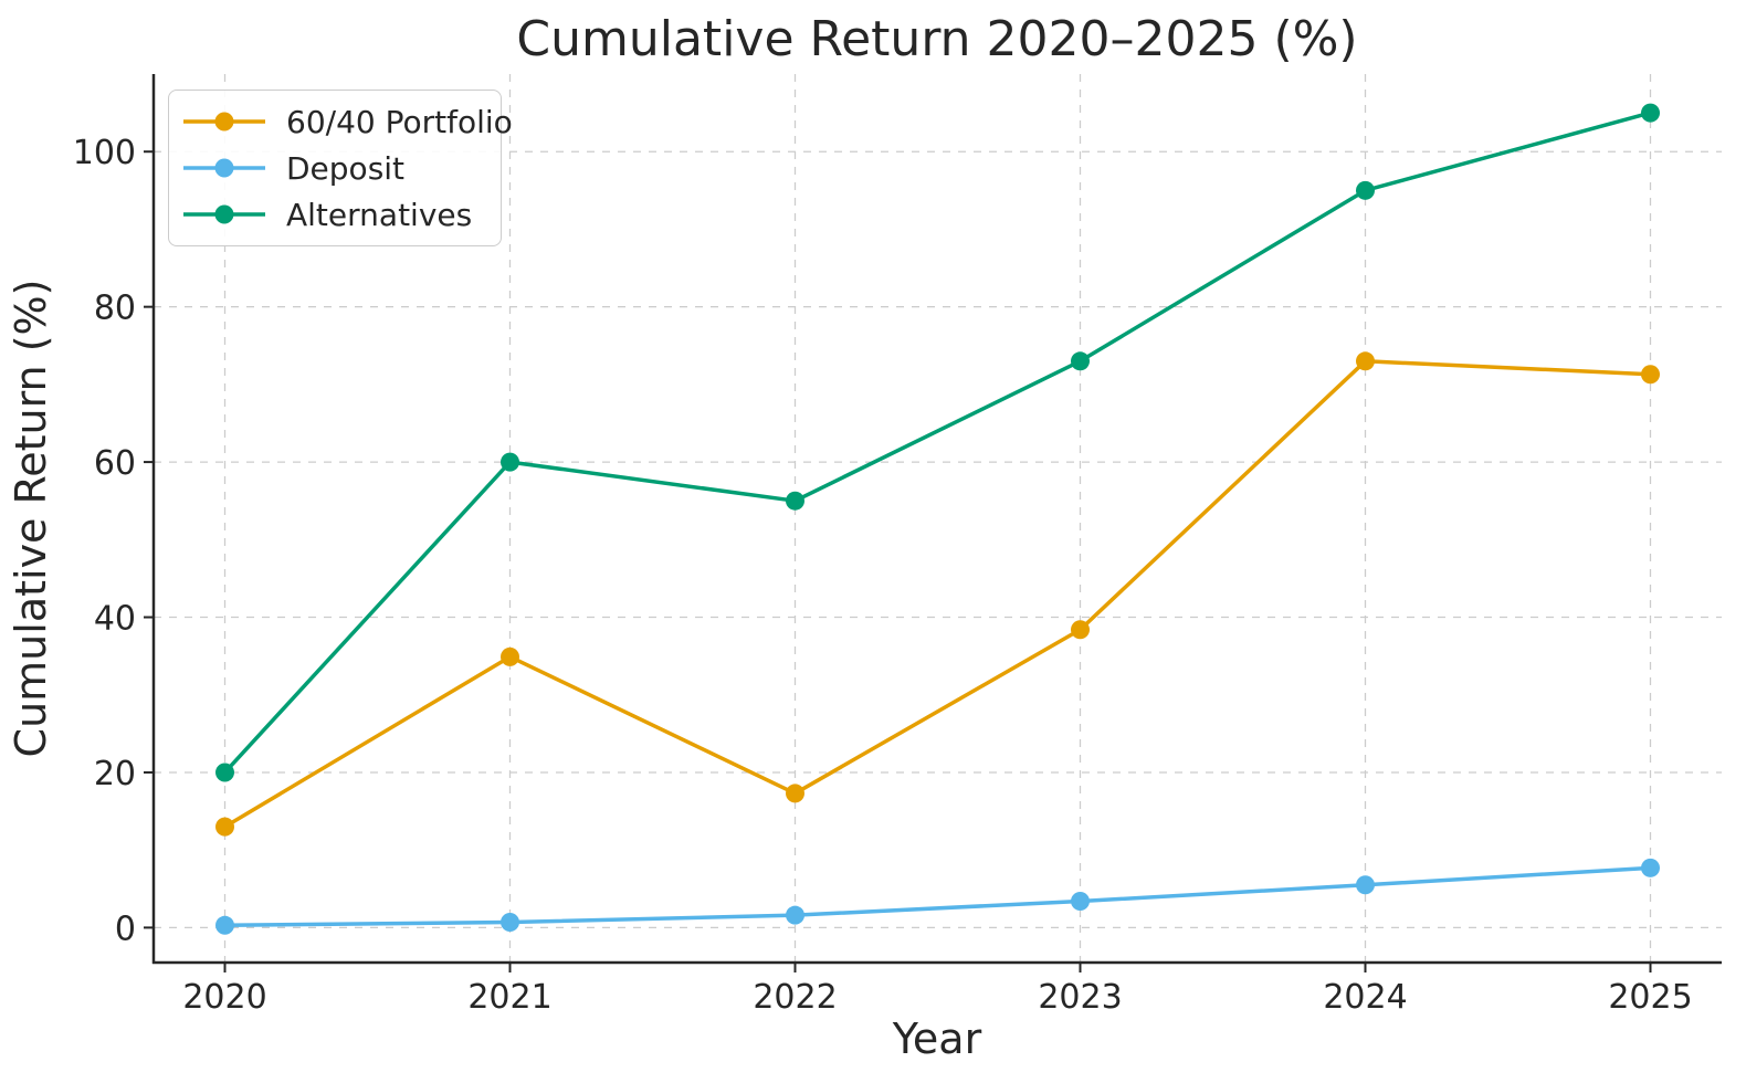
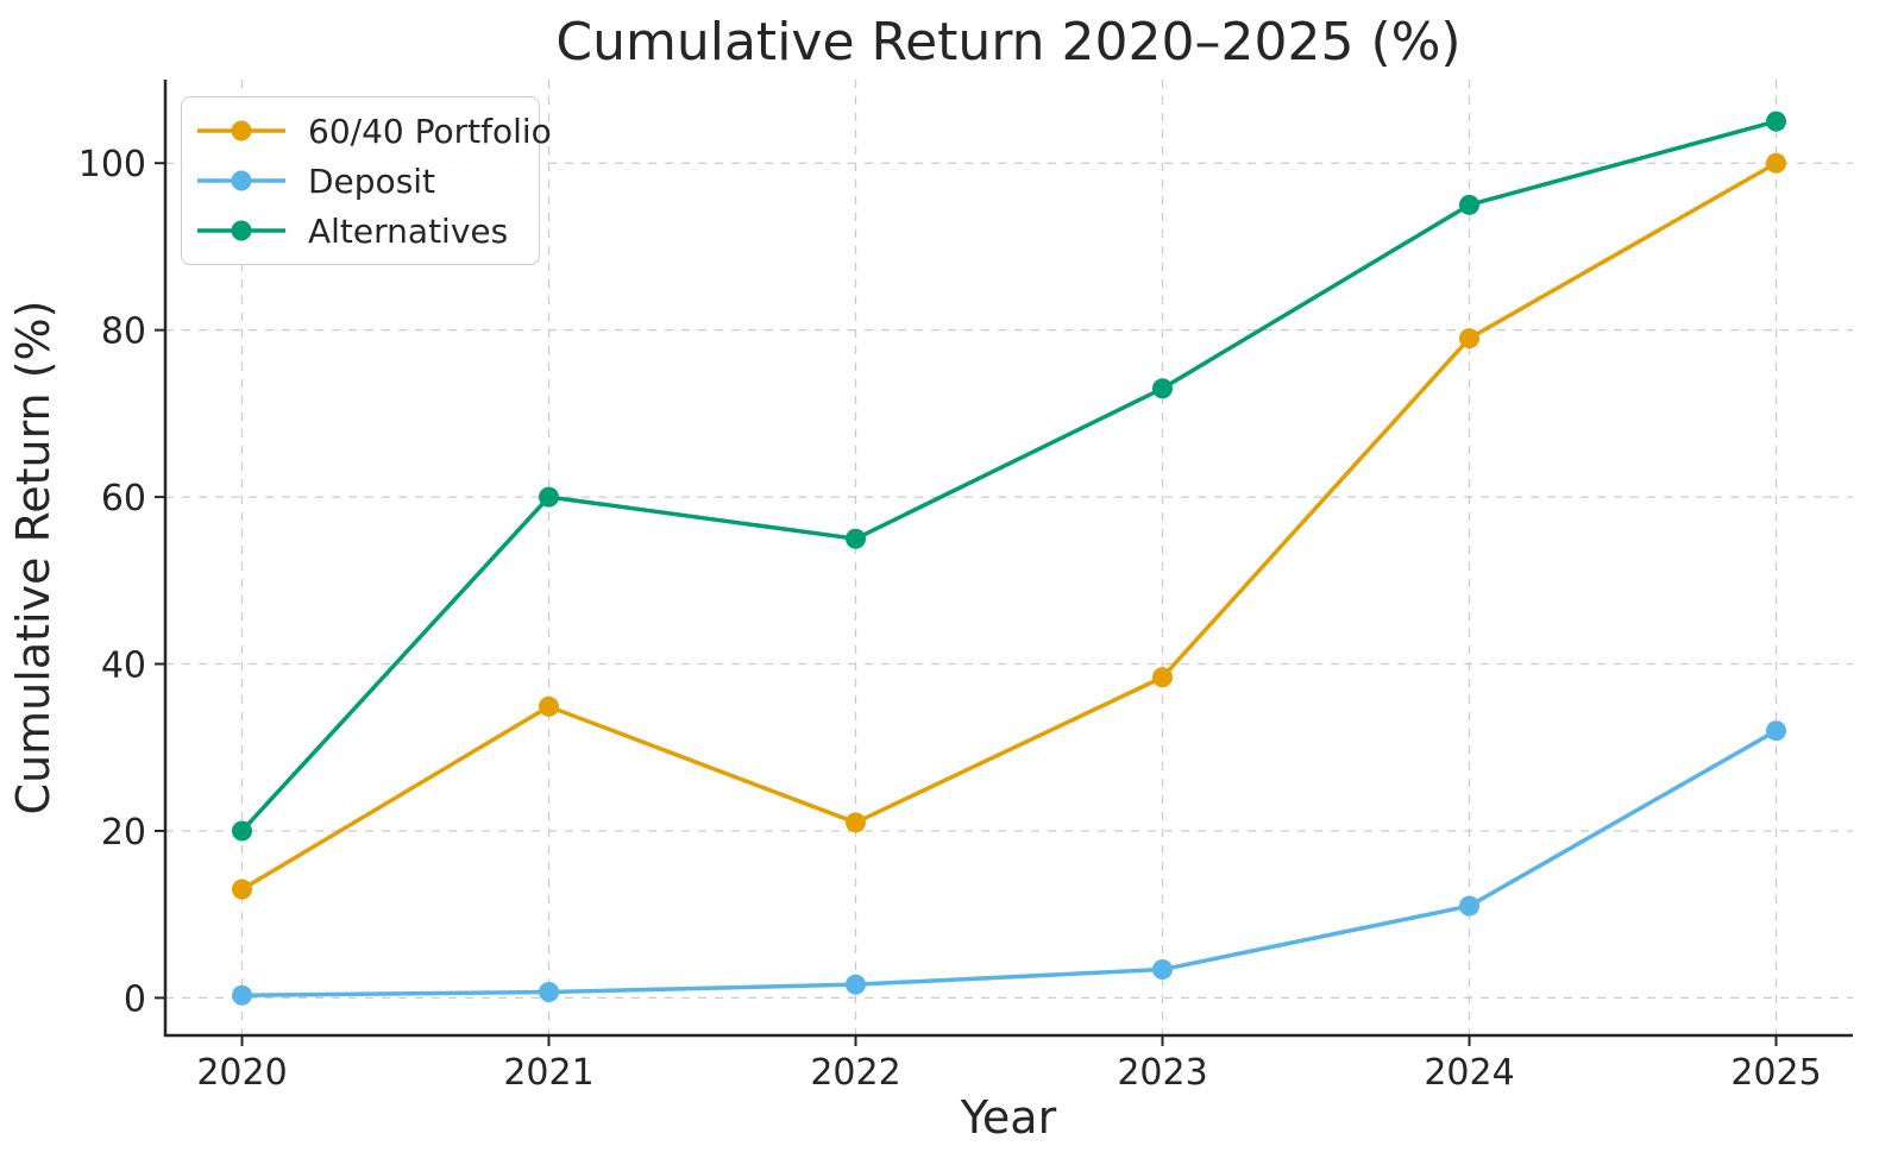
60/40 Portfolio/2022: 17 -> 21
60/40 Portfolio/2024: 73 -> 79
Deposit/2024: 6 -> 11
60/40 Portfolio/2025: 71 -> 100
Deposit/2025: 8 -> 32
